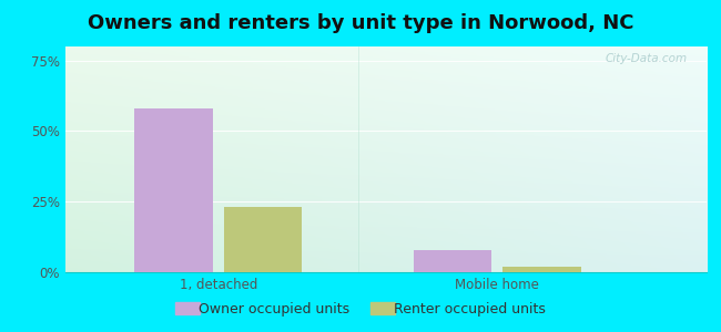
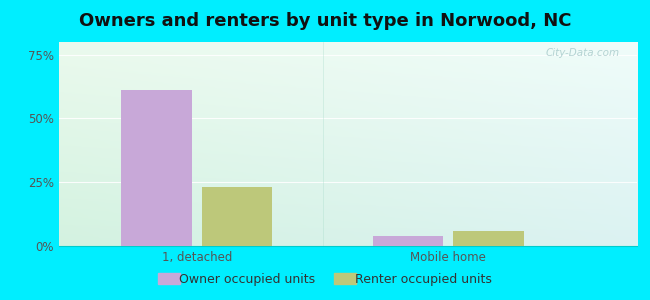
Owner occupied units/1, detached: 58% -> 61%
Owner occupied units/Mobile home: 8% -> 4%
Renter occupied units/Mobile home: 2% -> 6%
